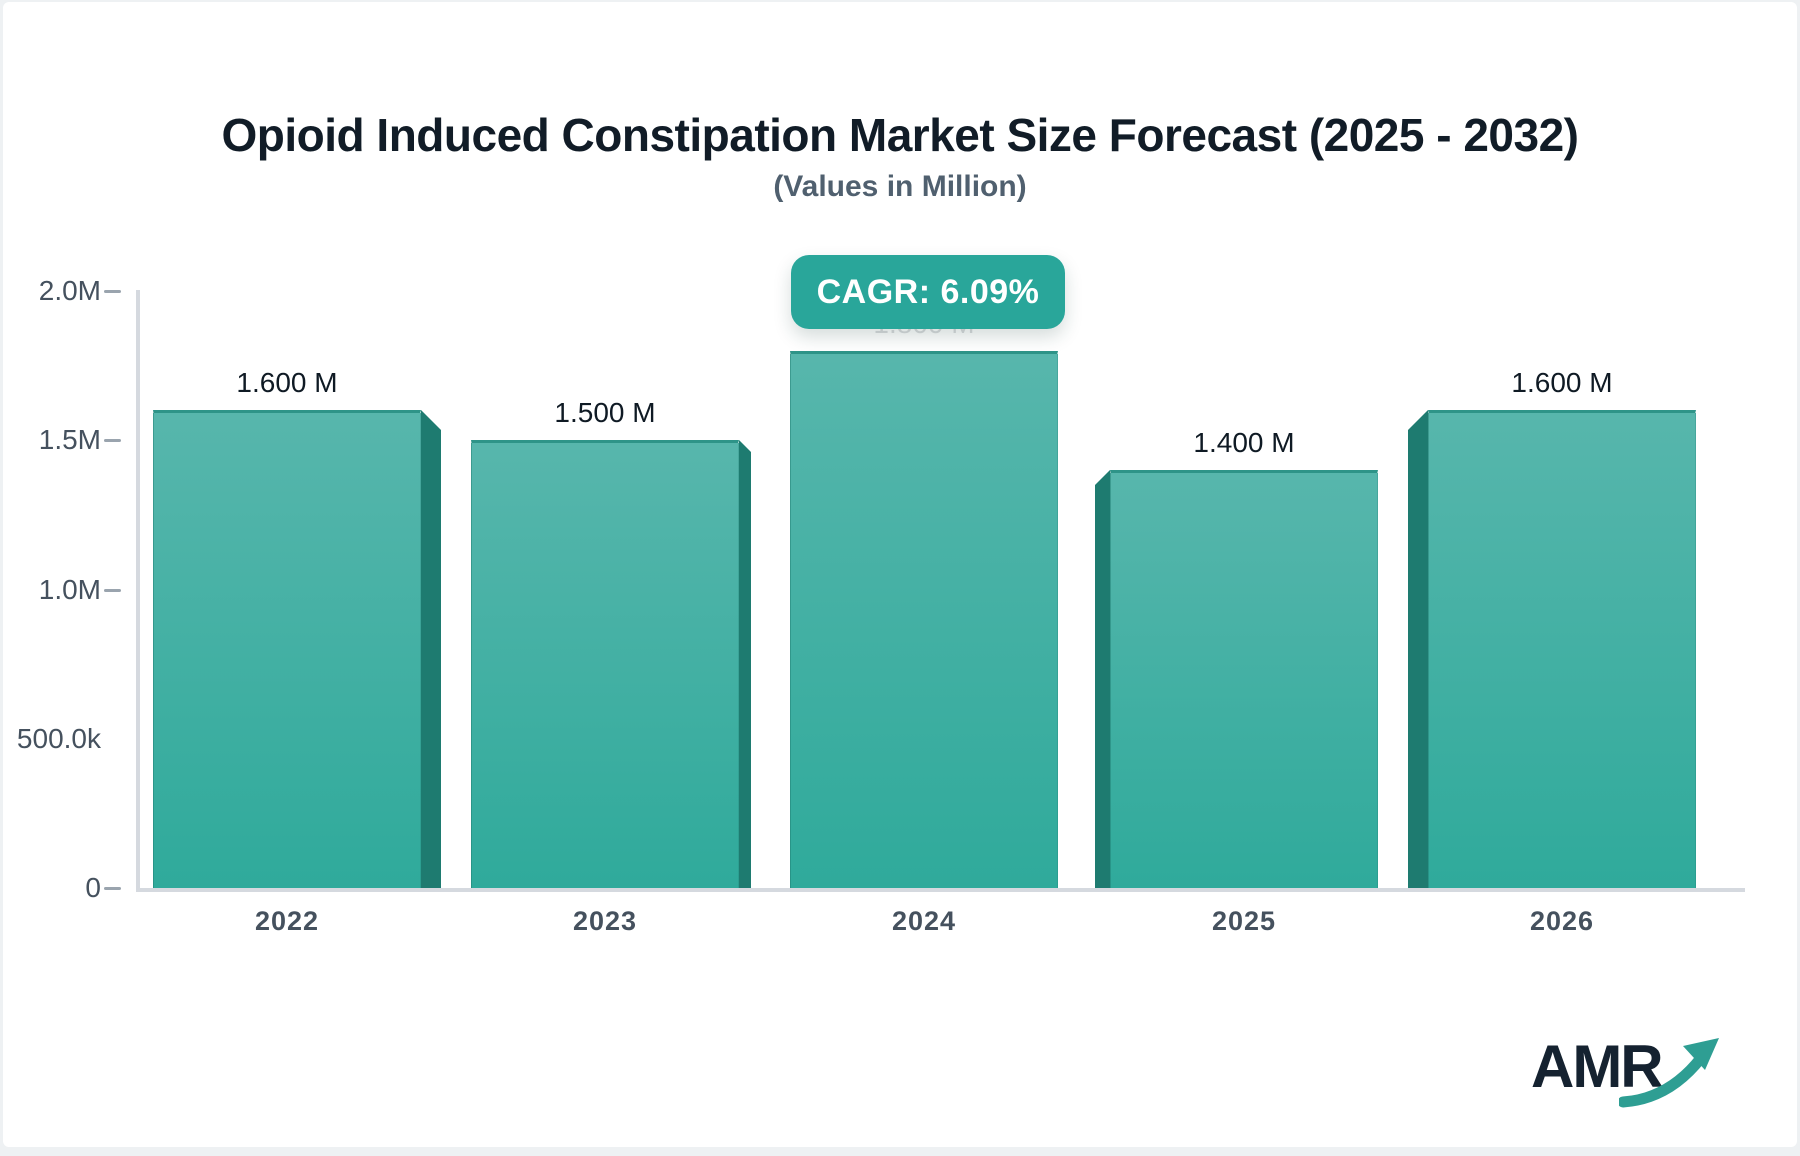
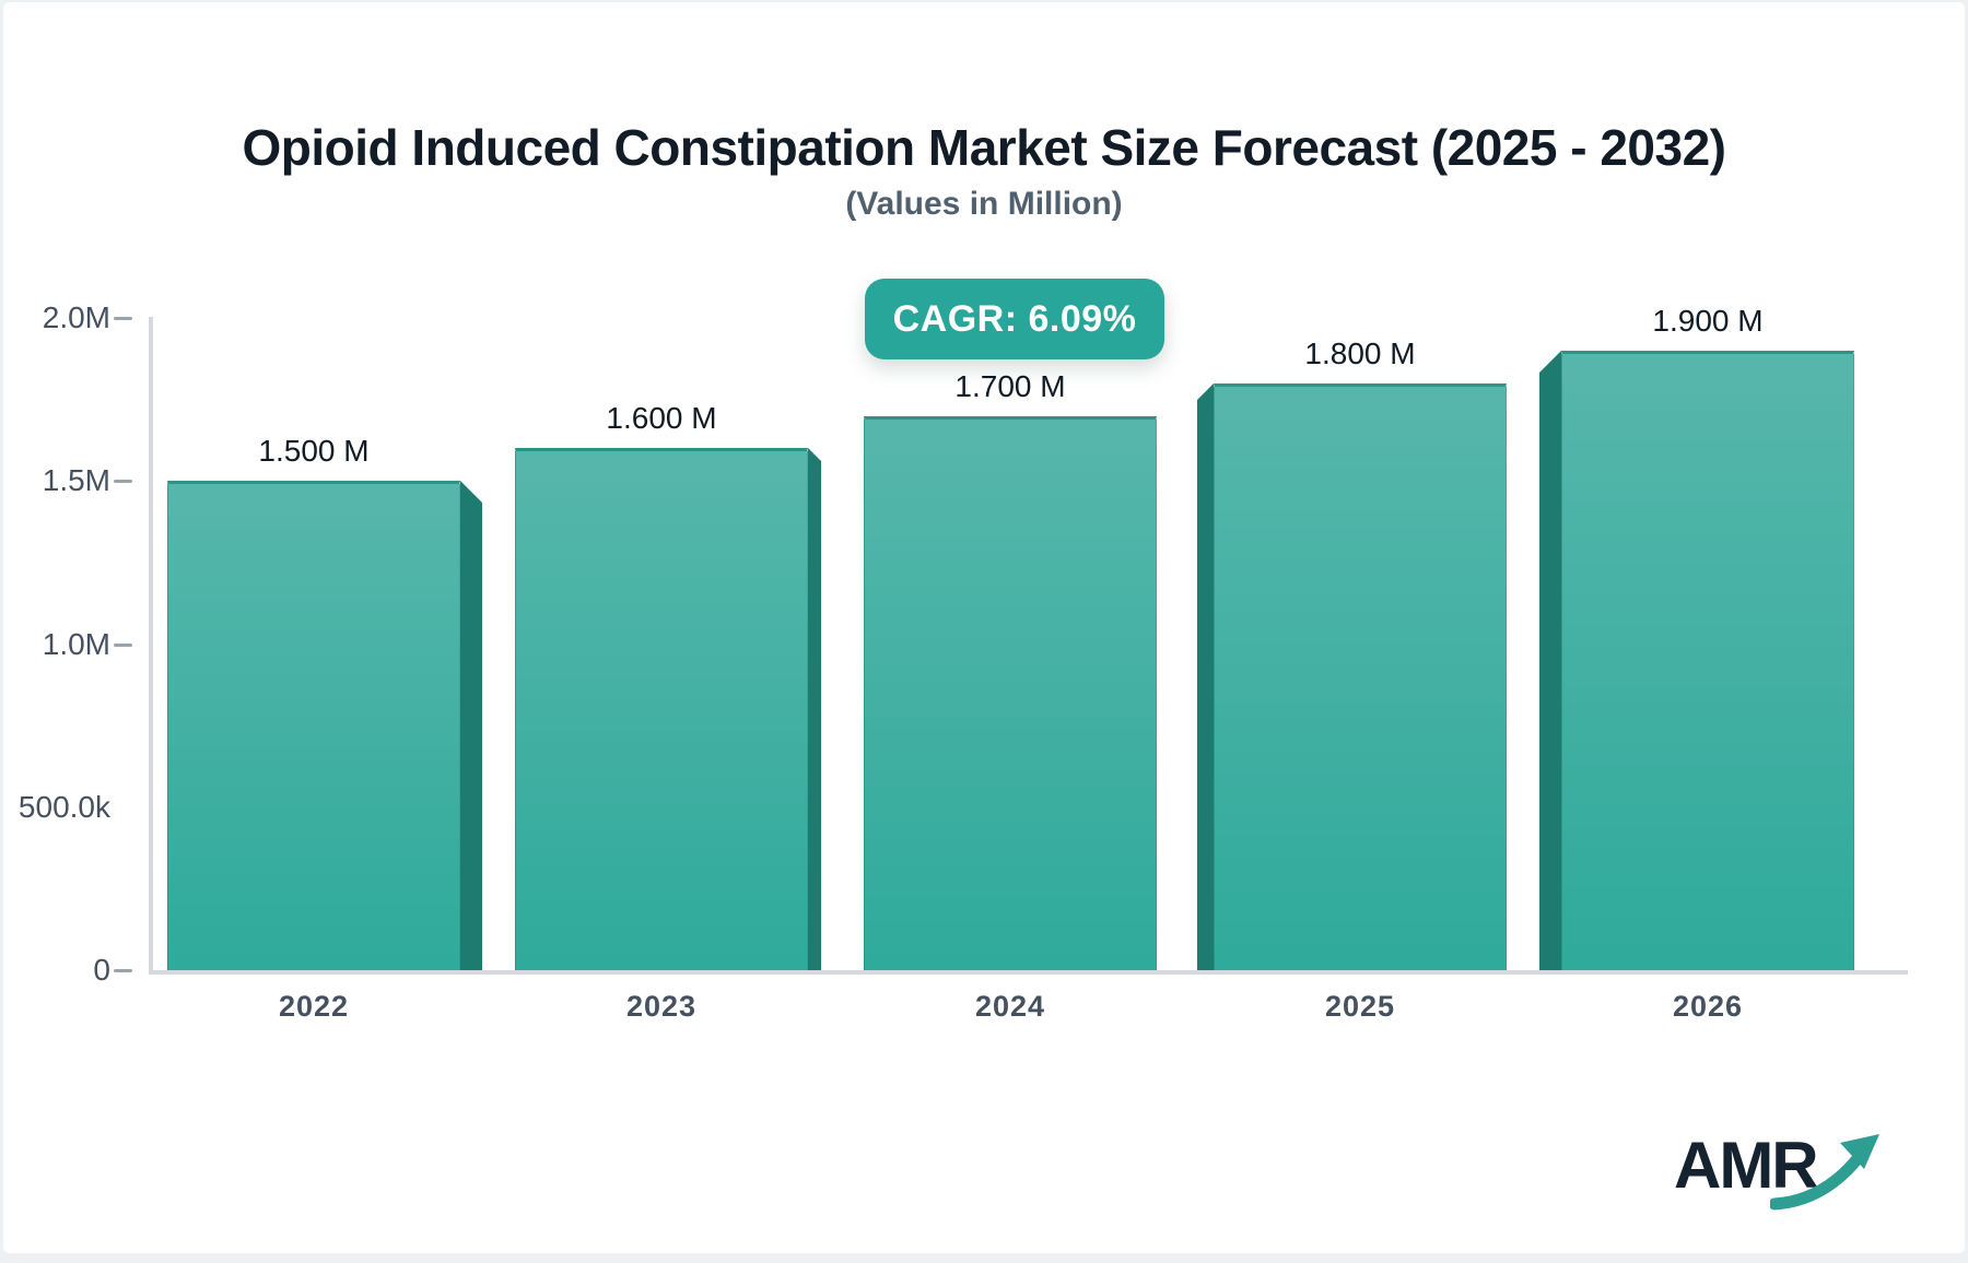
2022: 1.600 -> 1.500
2023: 1.500 -> 1.600
2024: 1.800 -> 1.700
2025: 1.400 -> 1.800
2026: 1.600 -> 1.900
